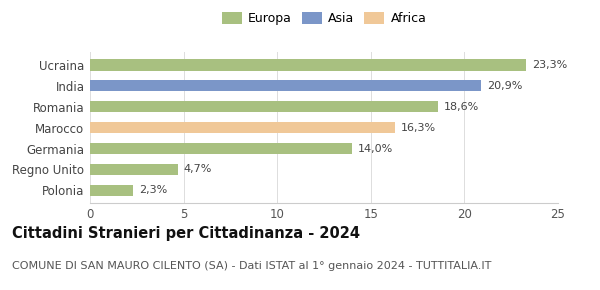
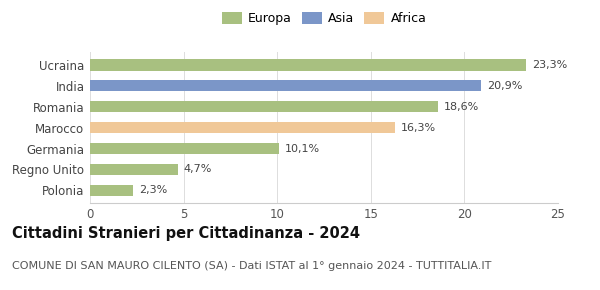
Germania: 14,0% -> 10,1%
